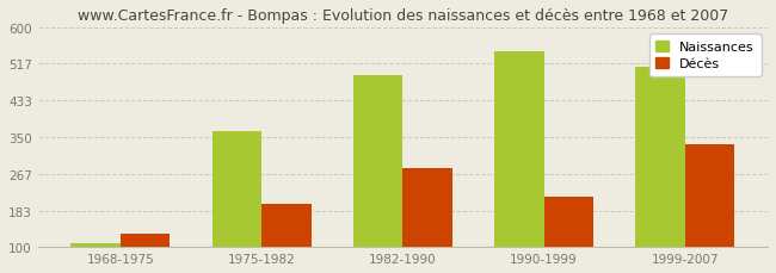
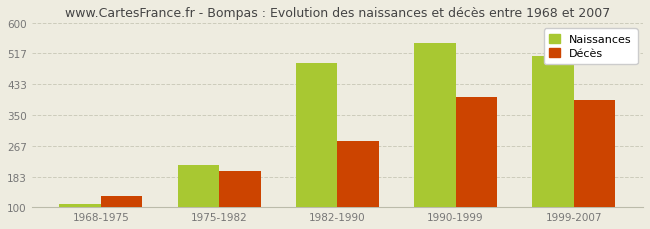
Naissances/1975-1982: 365 -> 215
Décès/1990-1999: 215 -> 400
Décès/1999-2007: 335 -> 392
